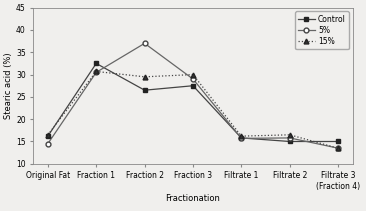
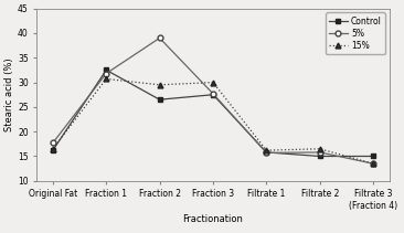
5%/Original Fat: 14.5 -> 17.7
5%/Fraction 1: 30.5 -> 31.8
5%/Fraction 2: 37.0 -> 39.0
5%/Fraction 3: 29.0 -> 27.7
